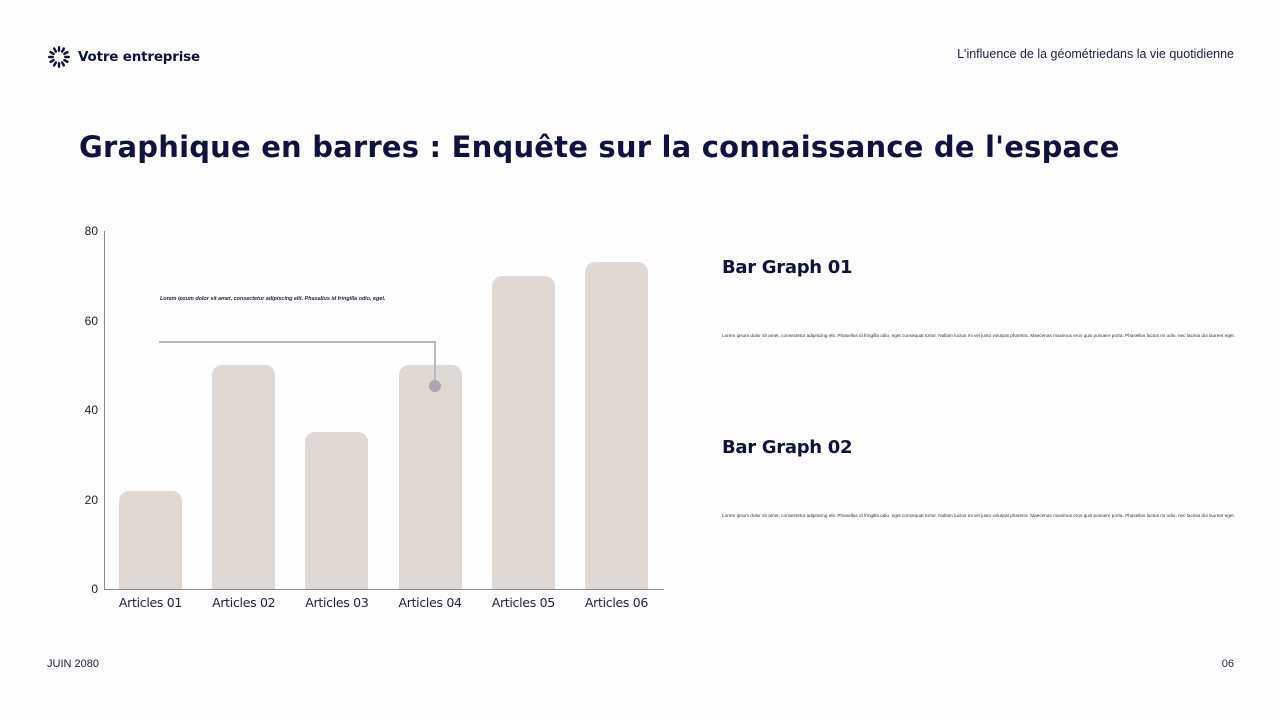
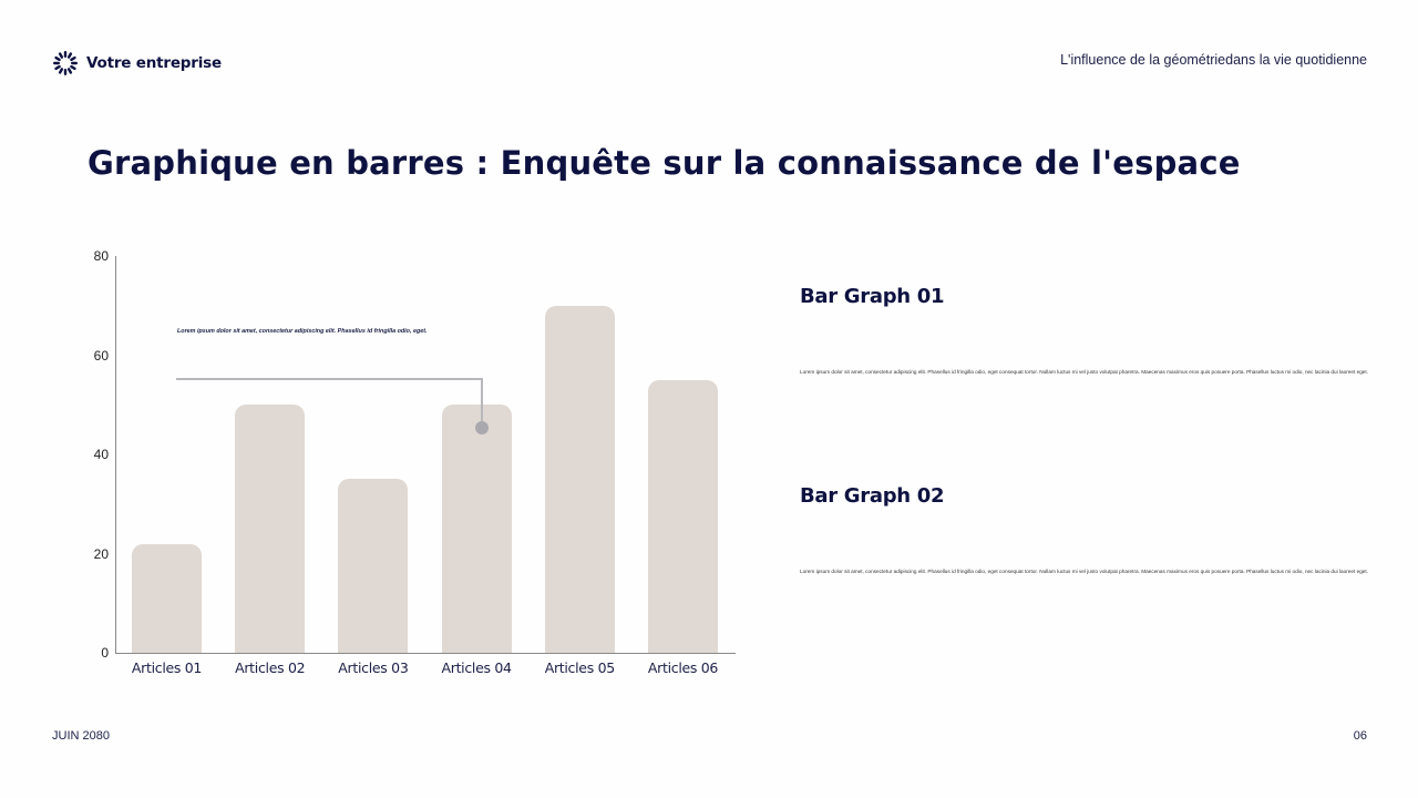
Articles 06: 73 -> 55
